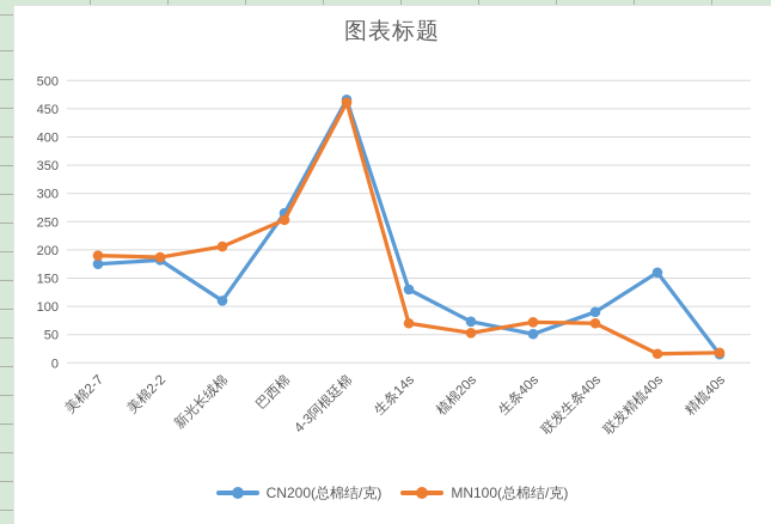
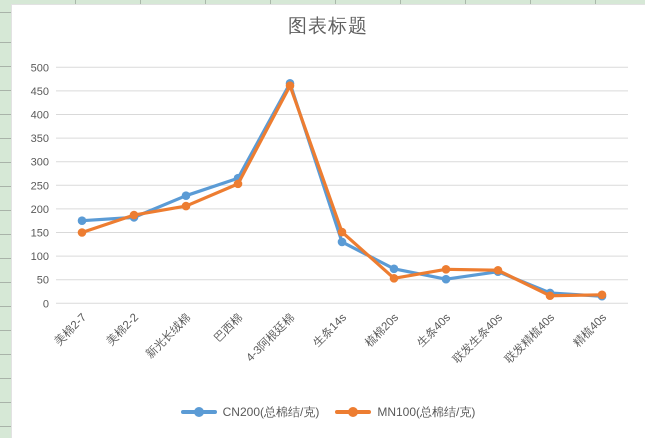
MN100(总棉结/克)/美棉2-7: 190 -> 150
CN200(总棉结/克)/新光长绒棉: 110 -> 230
MN100(总棉结/克)/生条14s: 70 -> 150
CN200(总棉结/克)/联发生条40s: 90 -> 70
CN200(总棉结/克)/联发精梳40s: 160 -> 20
